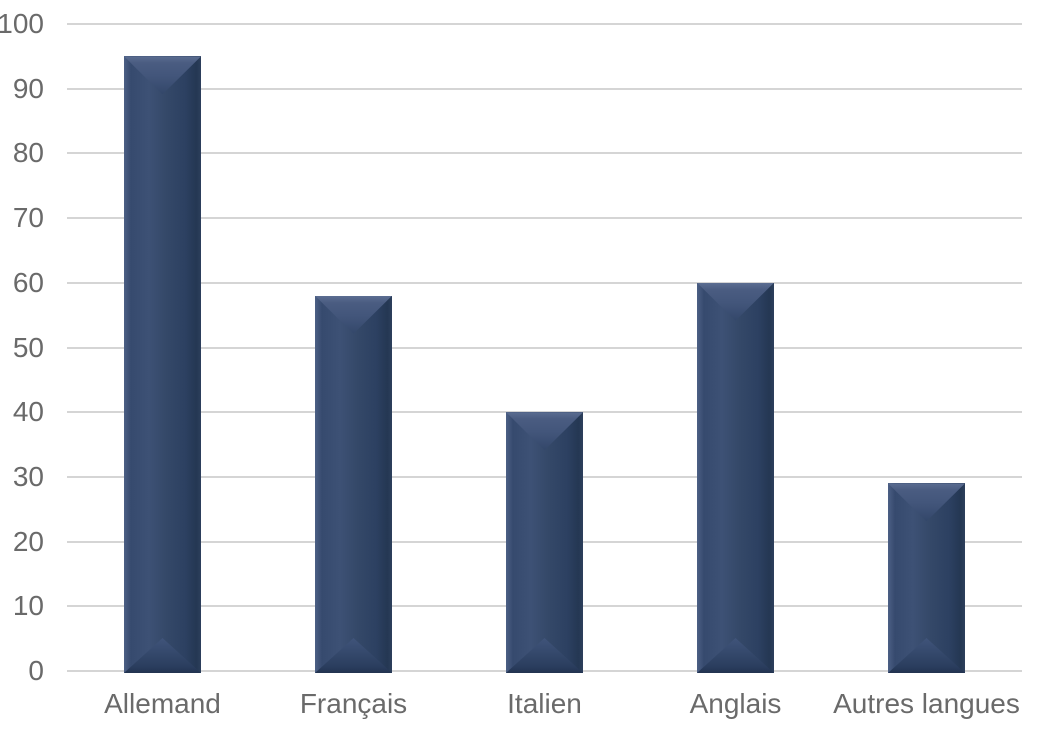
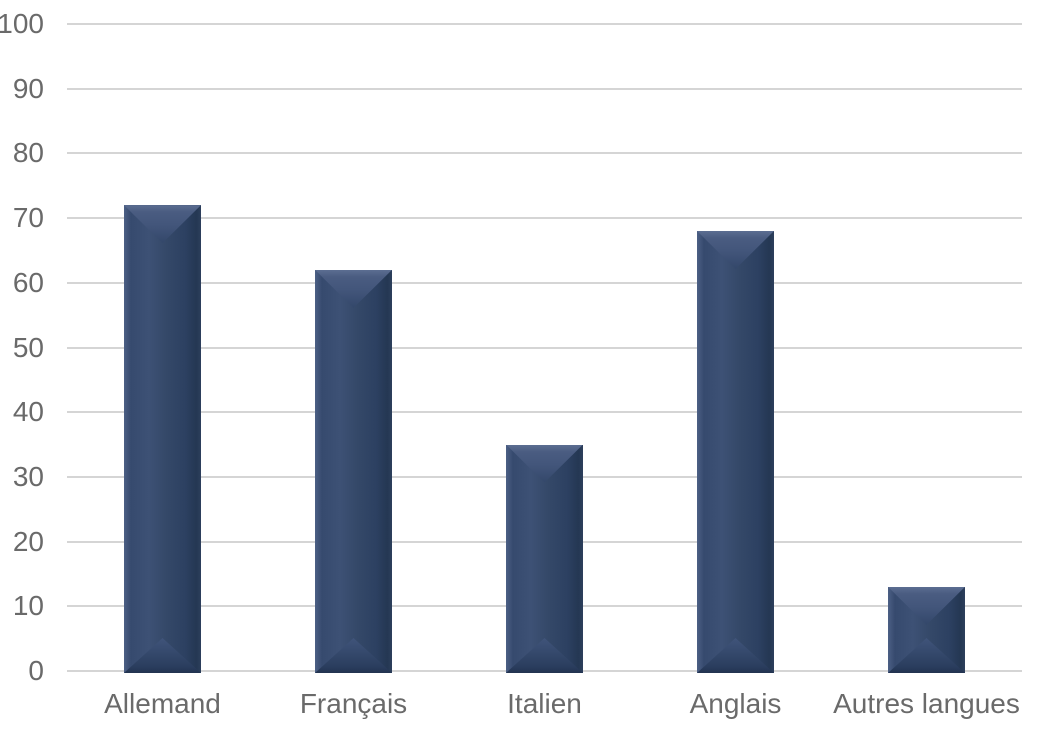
Allemand: 95 -> 72
Français: 58 -> 62
Italien: 40 -> 35
Anglais: 60 -> 68
Autres langues: 29 -> 13
